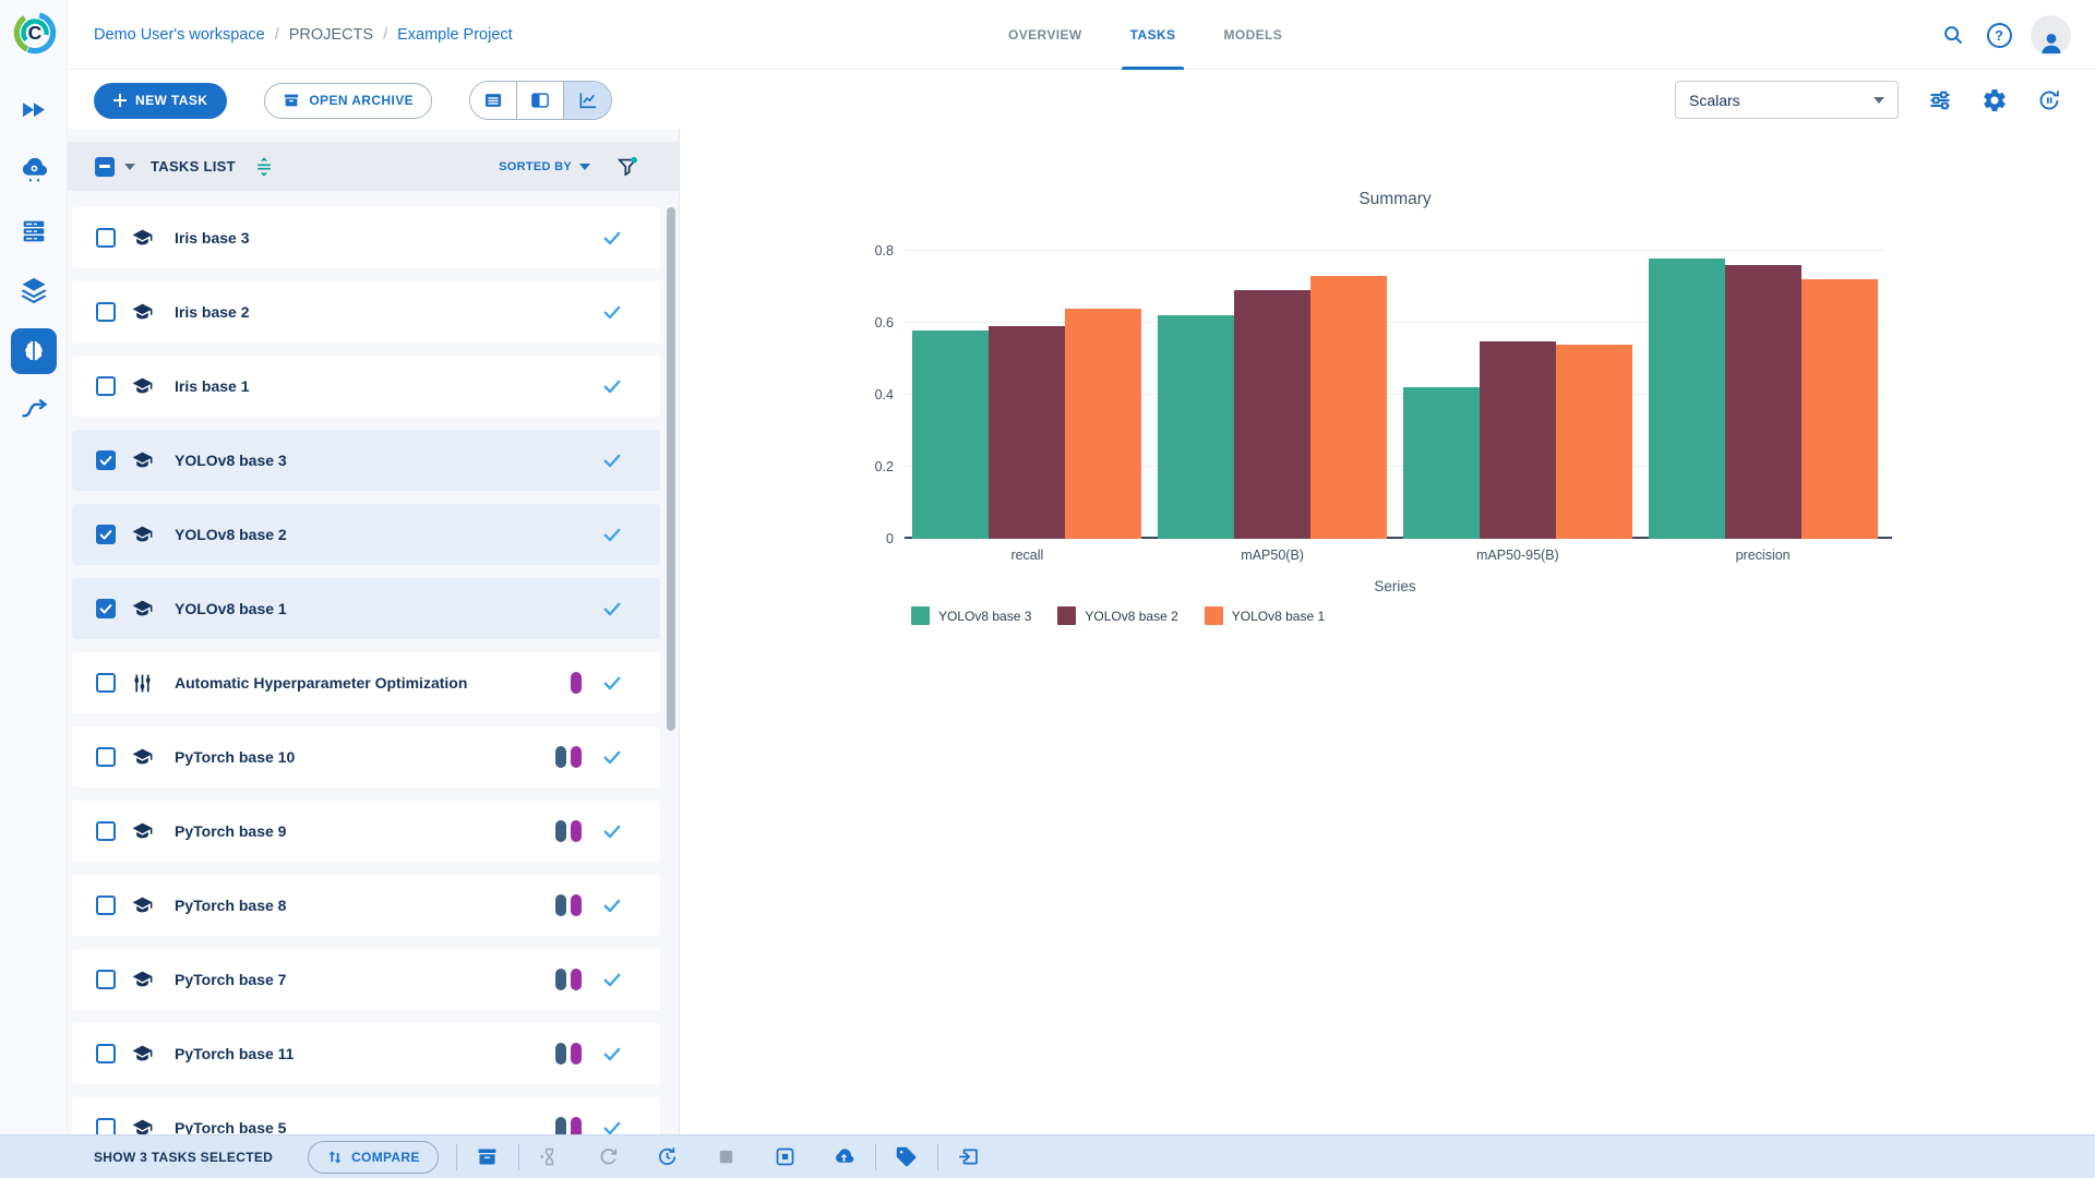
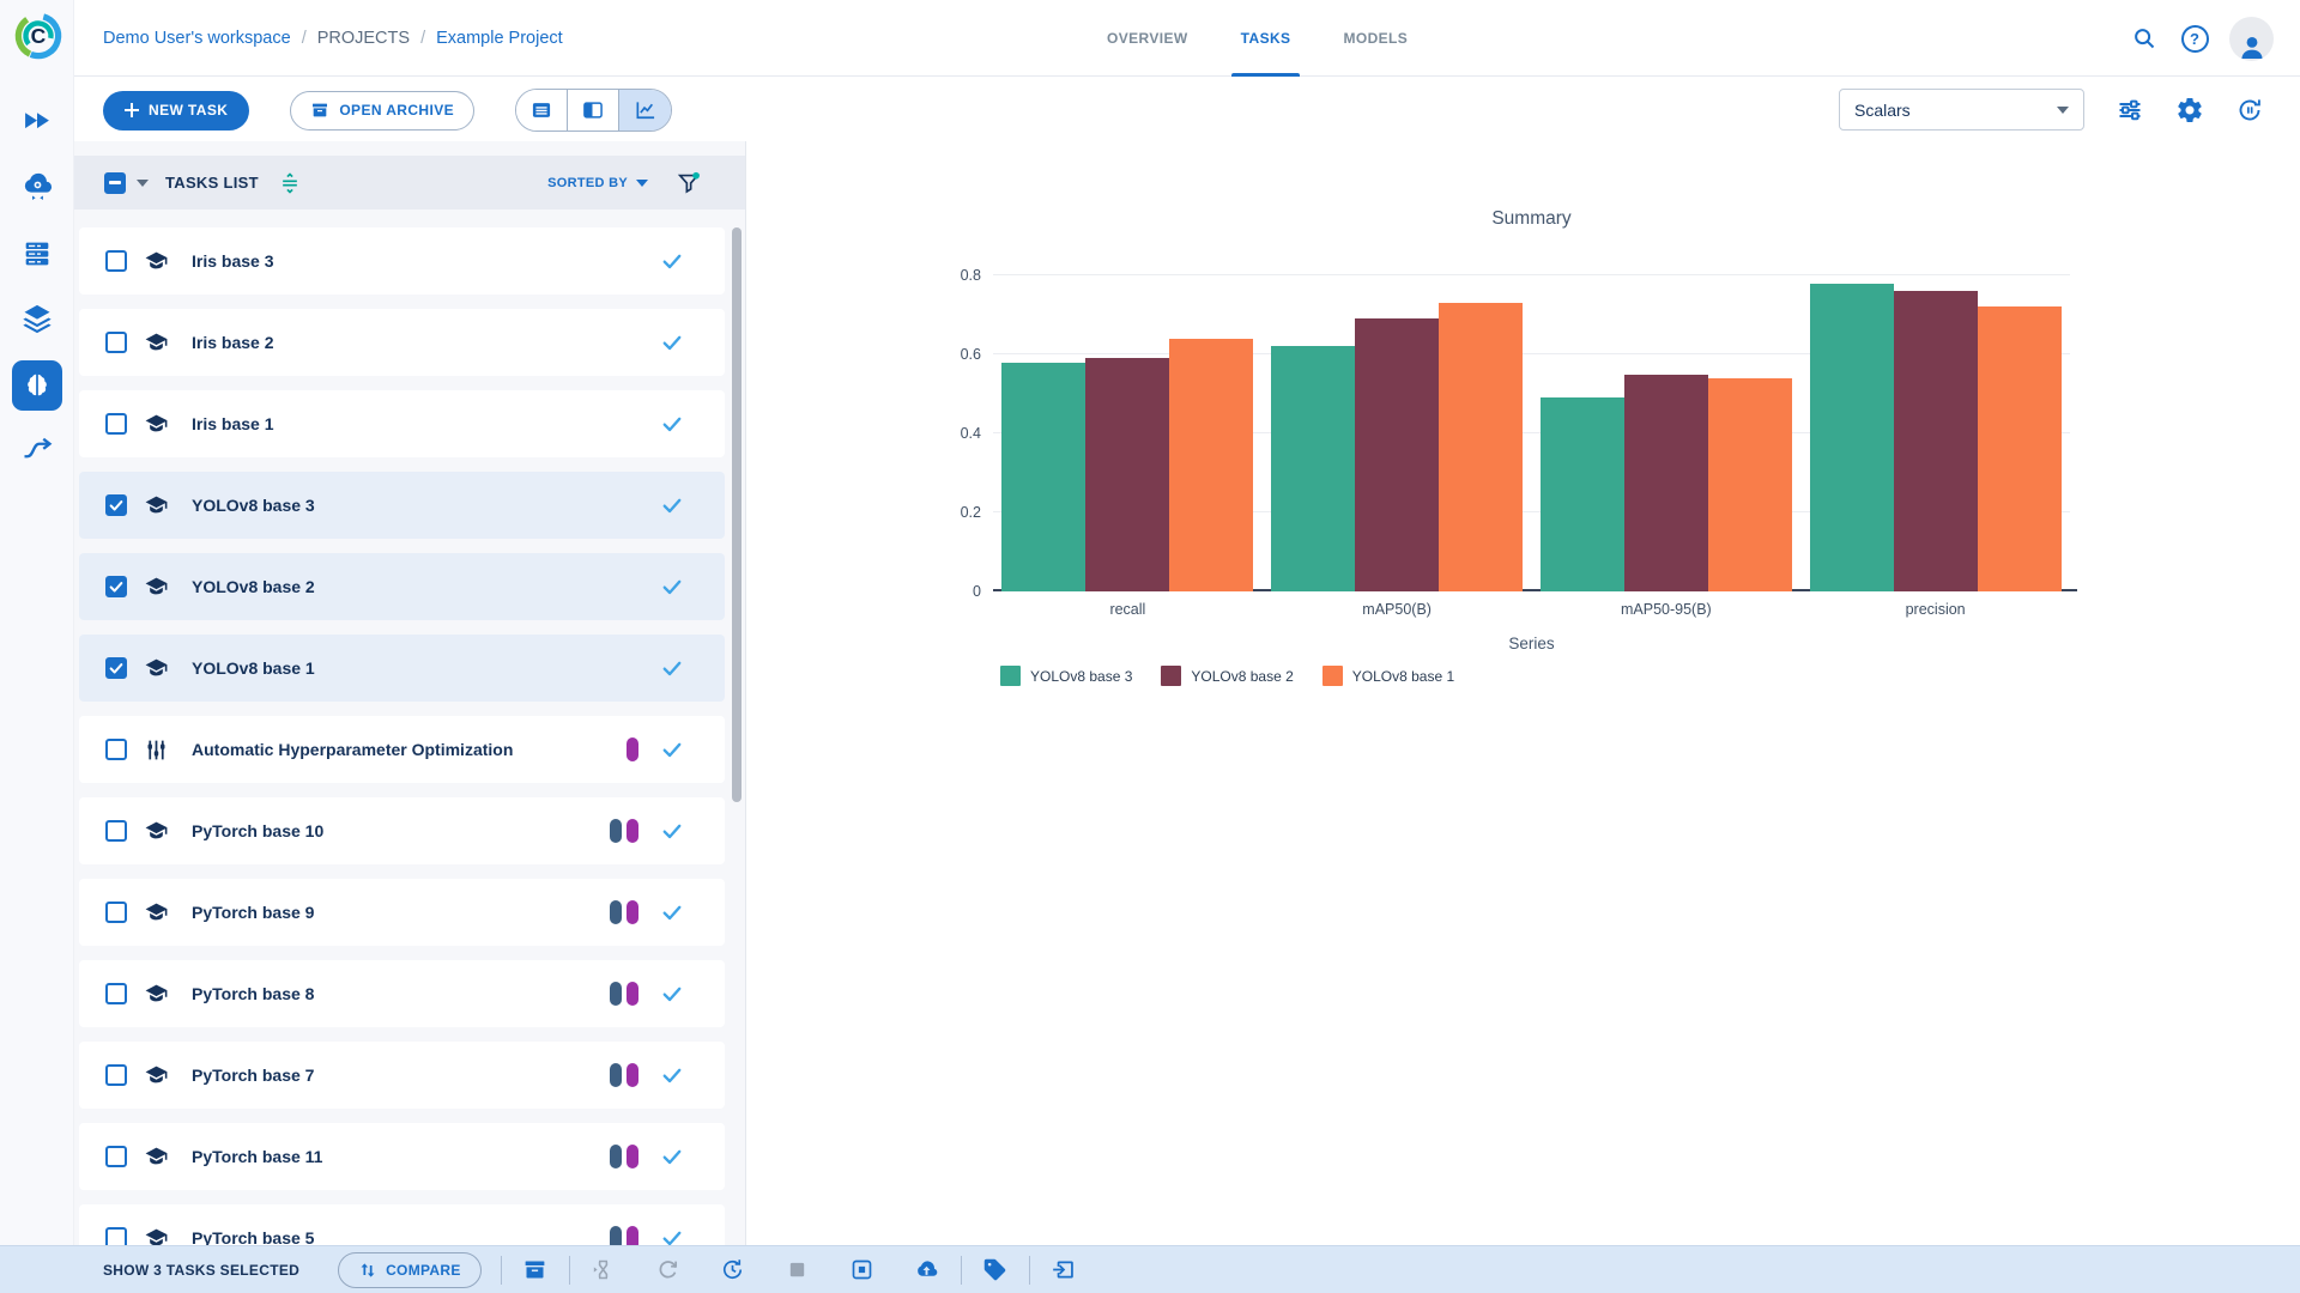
YOLOv8 base 3/mAP50-95(B): 0.42 -> 0.49
